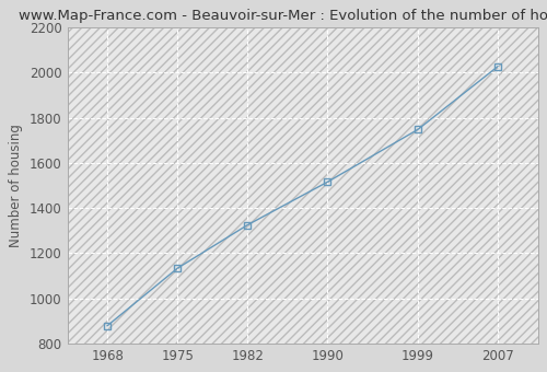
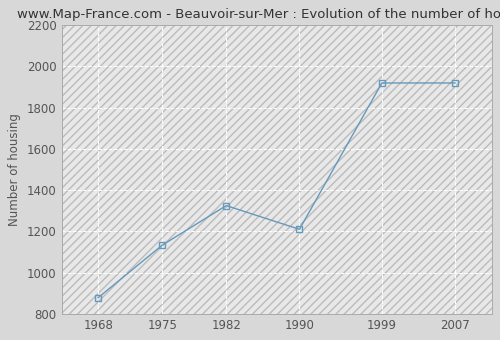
1990: 1516 -> 1210
1999: 1748 -> 1920
2007: 2028 -> 1920
